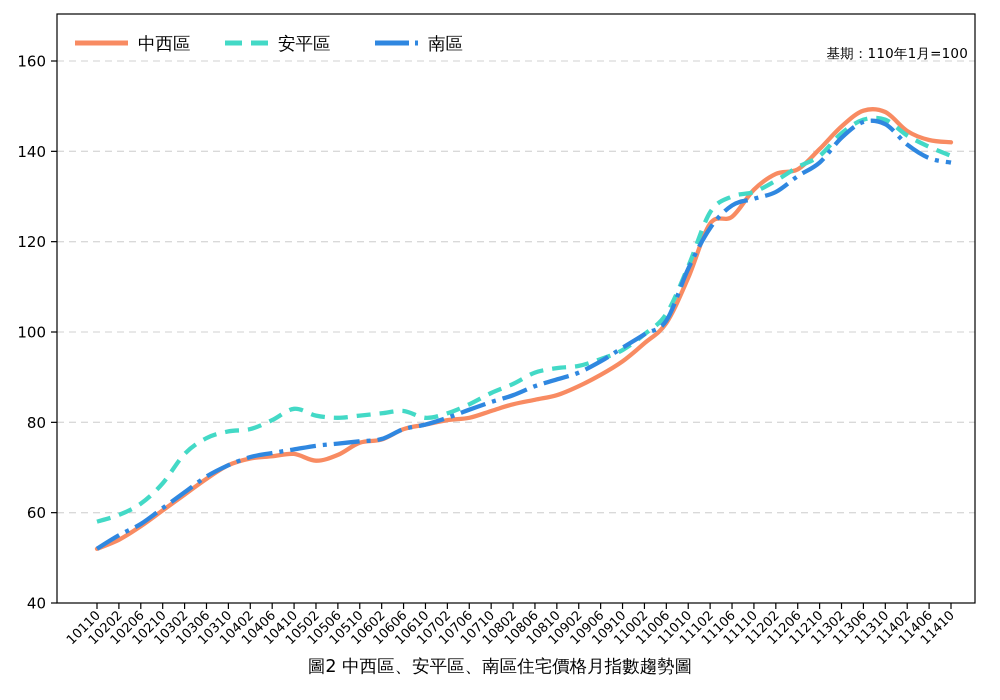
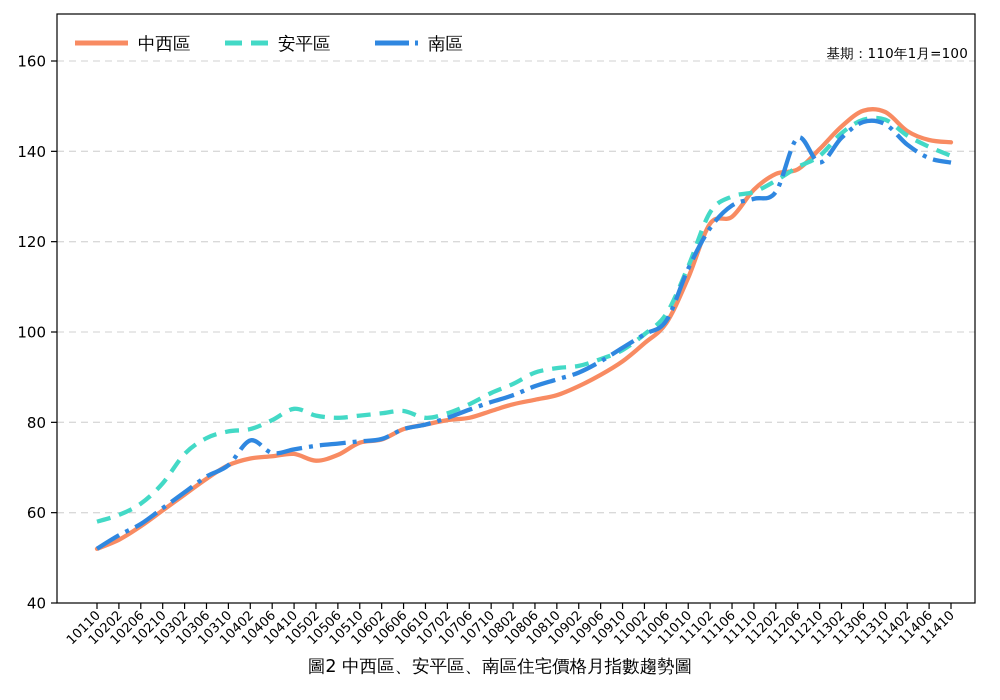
南區/10402: 72 -> 76
南區/11206: 134 -> 143
